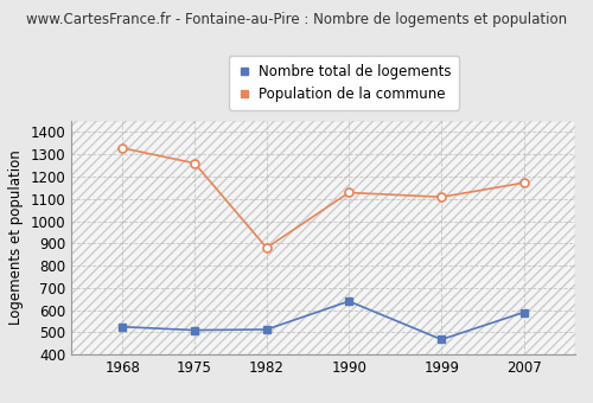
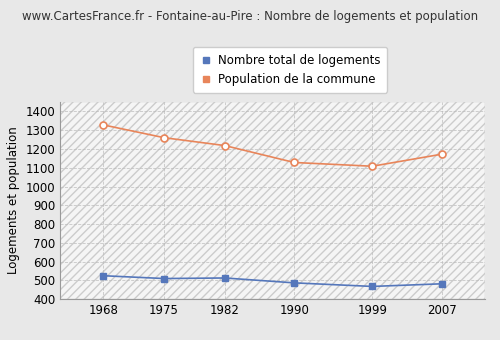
Population de la commune/1982: 880 -> 1220
Nombre total de logements/1990: 640 -> 490
Nombre total de logements/2007: 590 -> 480
